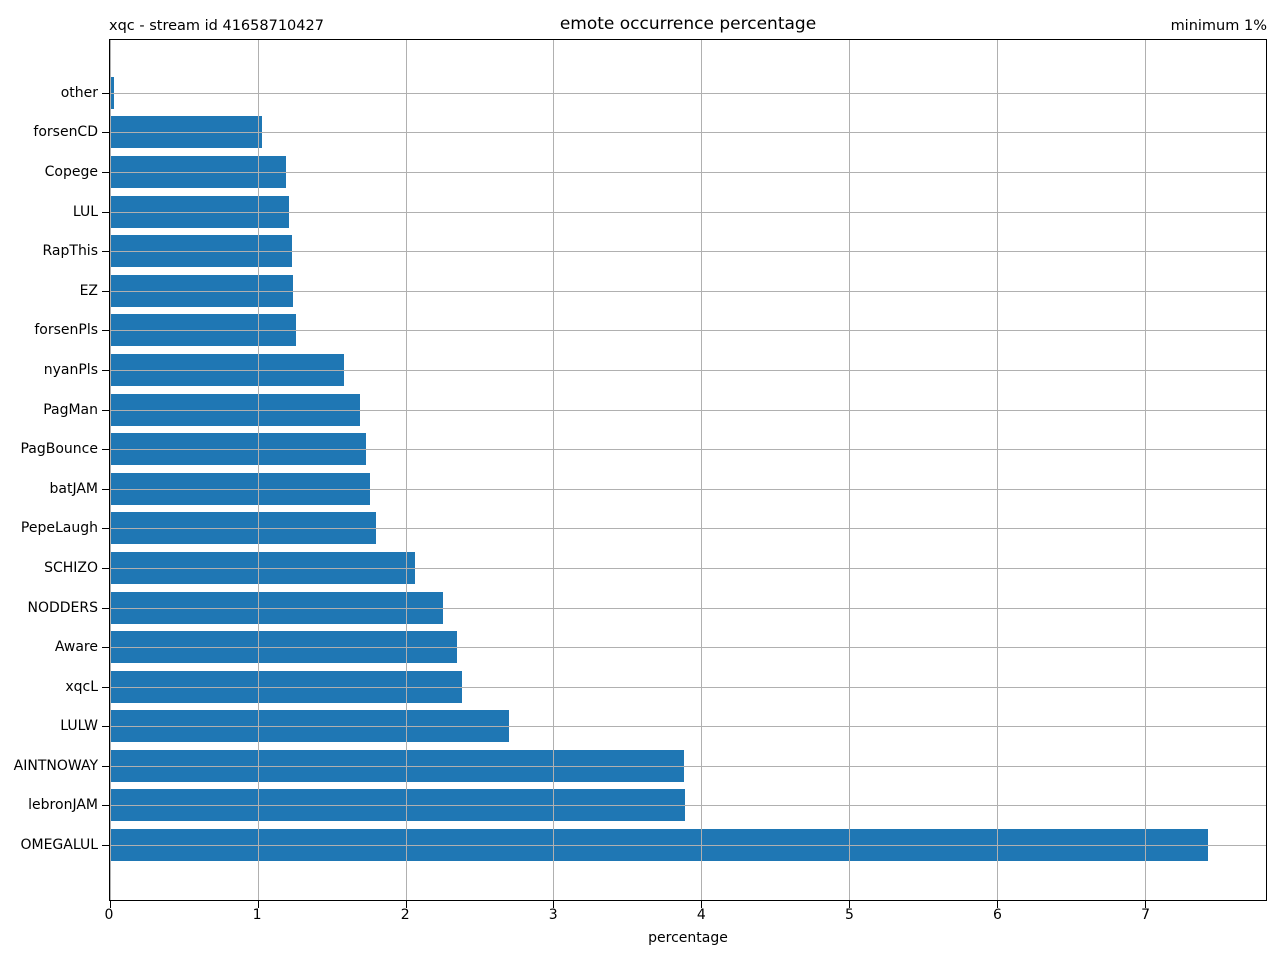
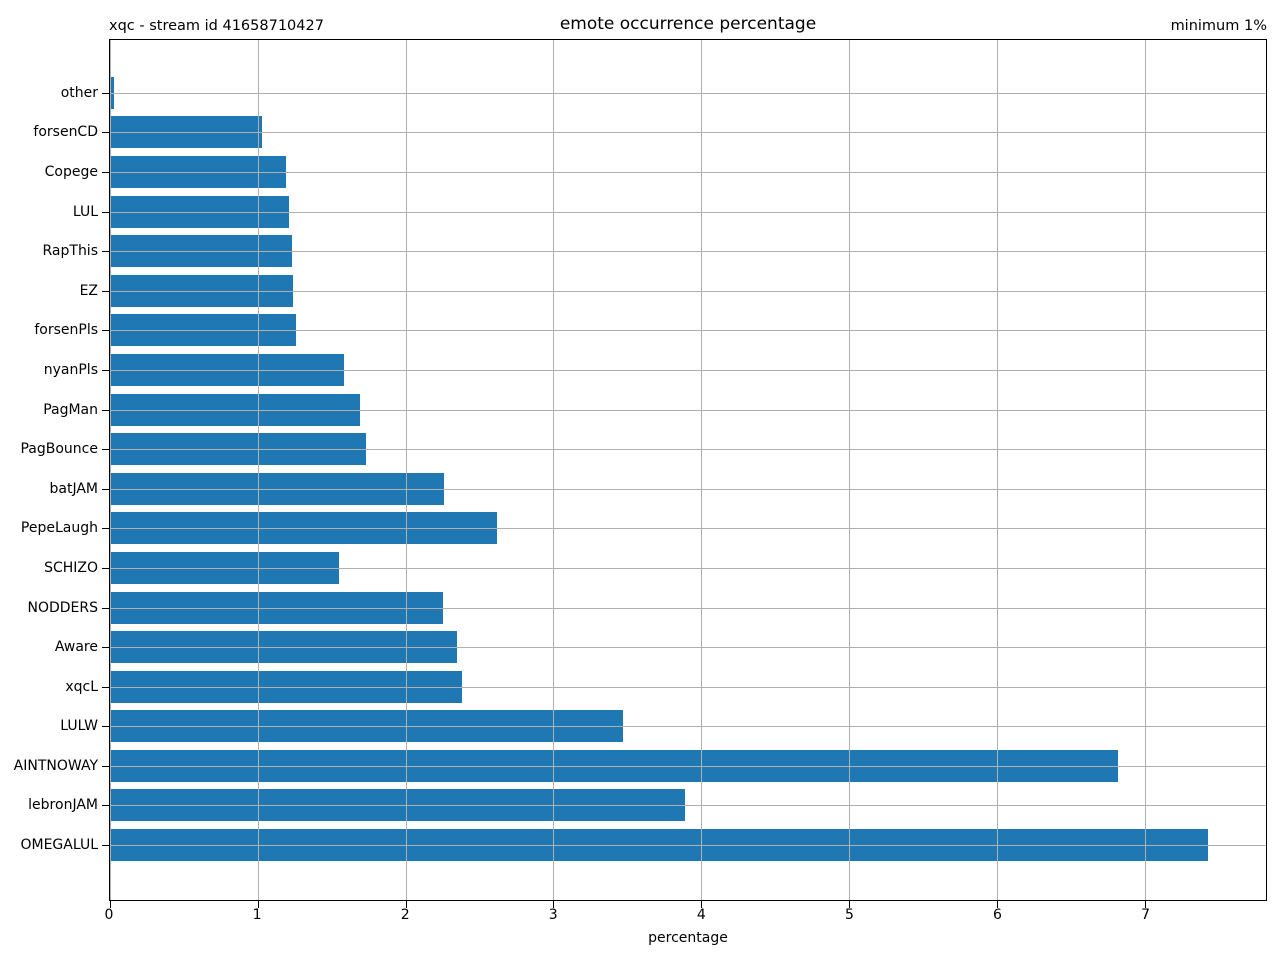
batJAM: 1.76 -> 2.26
PepeLaugh: 1.80 -> 2.62
SCHIZO: 2.06 -> 1.55
LULW: 2.70 -> 3.47
AINTNOWAY: 3.88 -> 6.82
